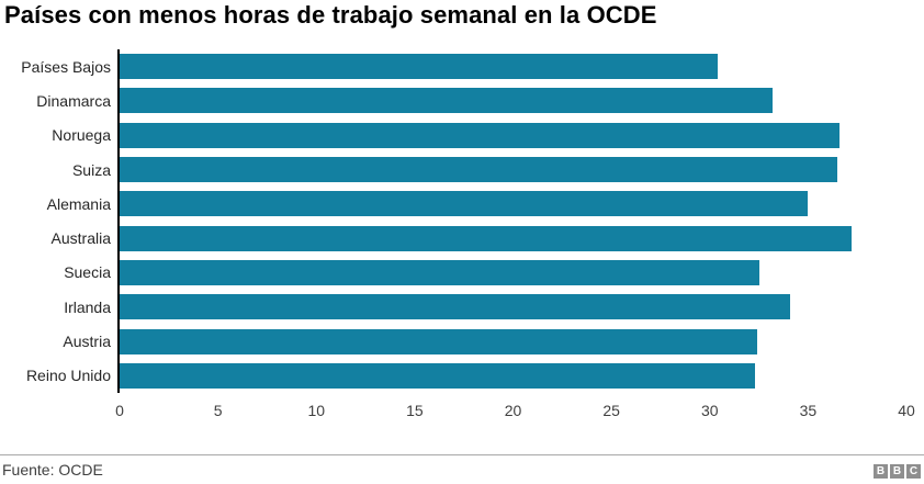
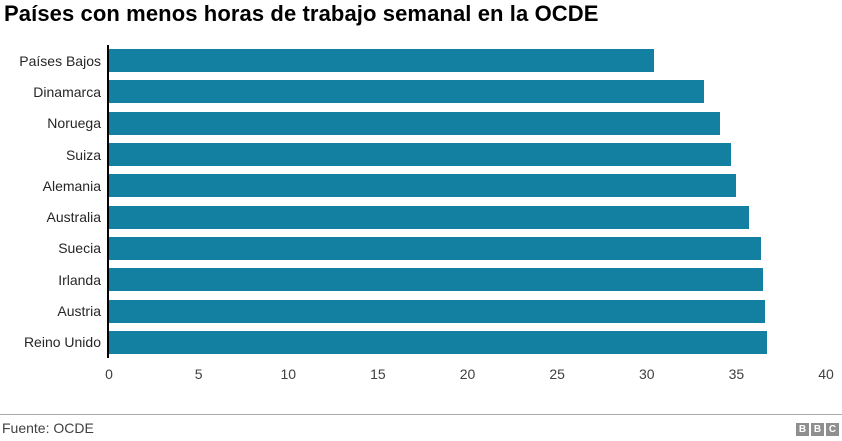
Noruega: 36.6 -> 34.1
Suiza: 36.5 -> 34.7
Australia: 37.2 -> 35.7
Suecia: 32.5 -> 36.4
Irlanda: 34.1 -> 36.5
Austria: 32.4 -> 36.6
Reino Unido: 32.3 -> 36.7
